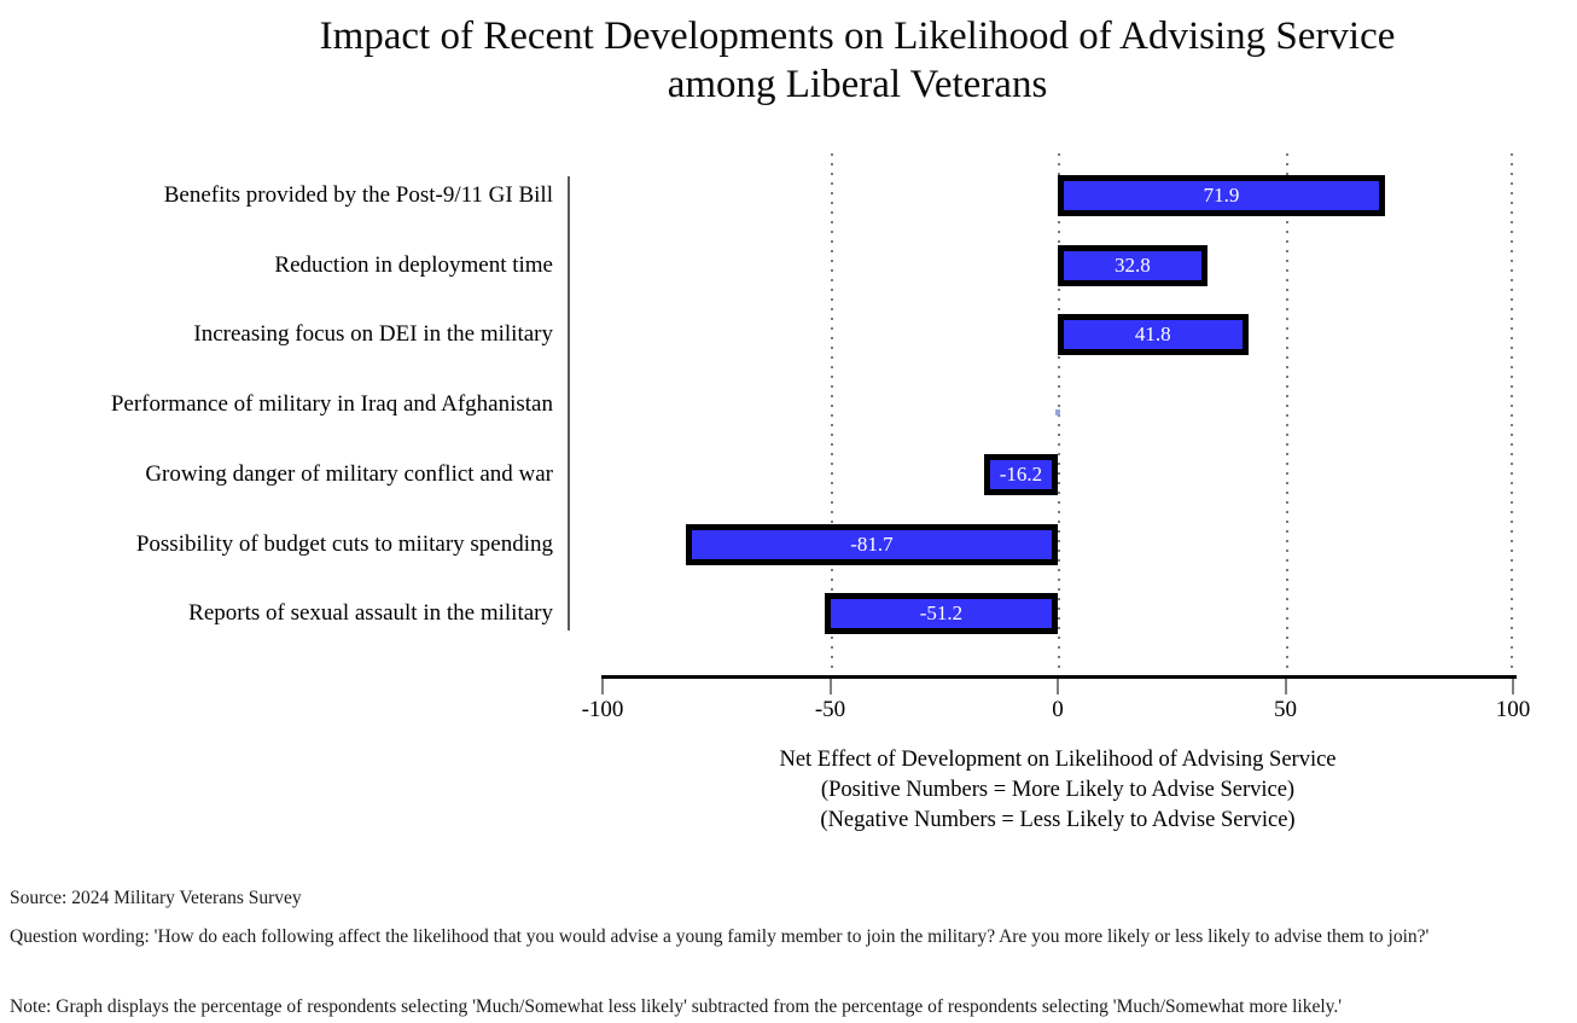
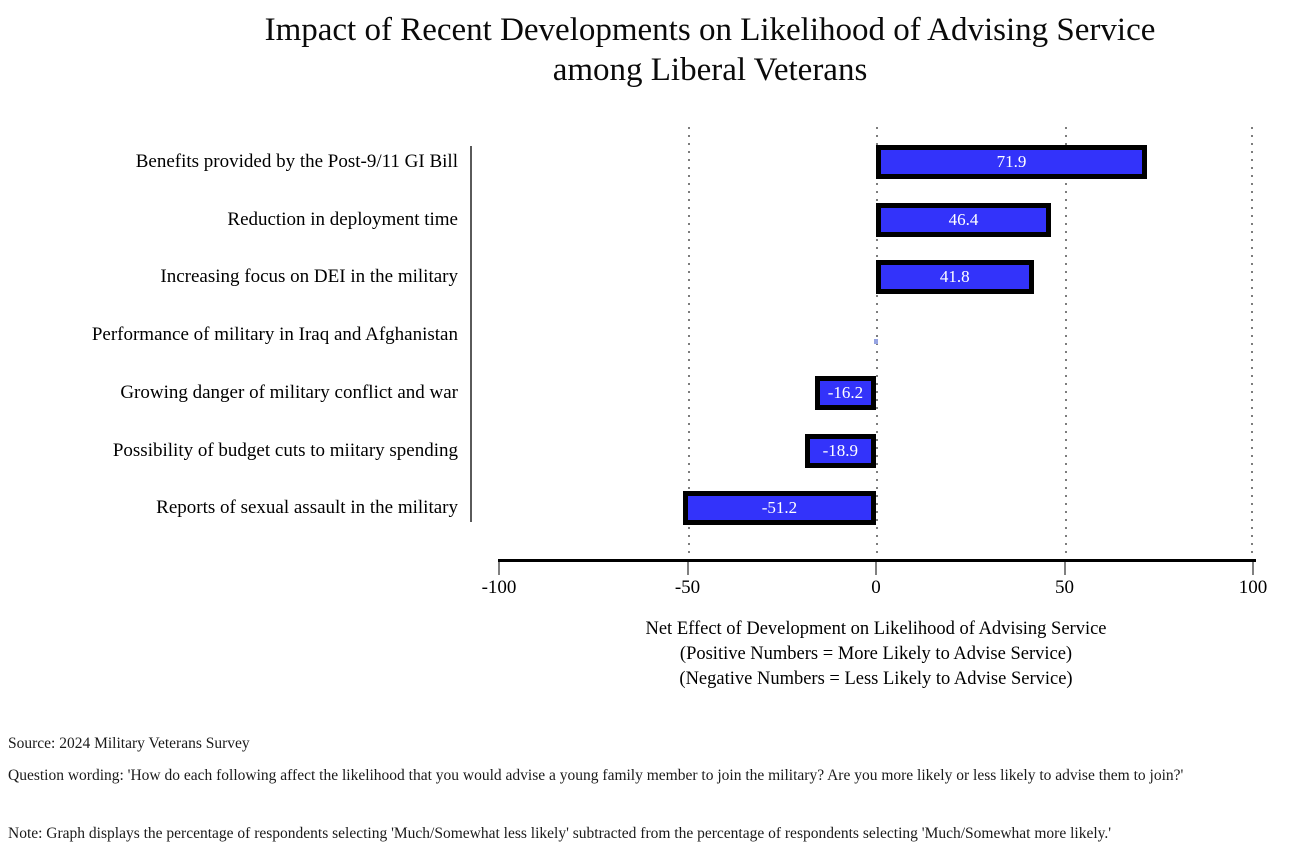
Reduction in deployment time: 32.8 -> 46.4
Possibility of budget cuts to miitary spending: -81.7 -> -18.9
